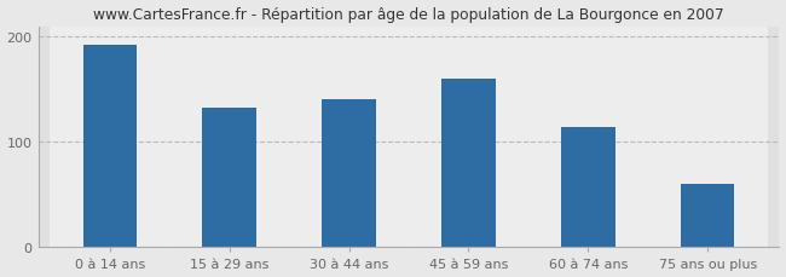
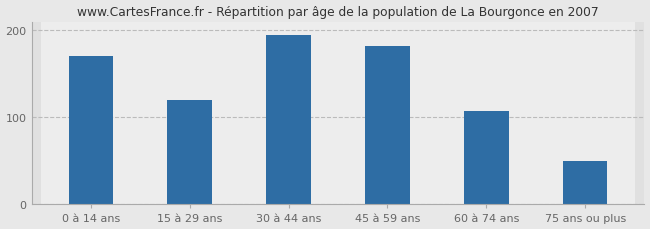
0 à 14 ans: 192 -> 170
15 à 29 ans: 132 -> 120
30 à 44 ans: 140 -> 195
45 à 59 ans: 160 -> 182
60 à 74 ans: 114 -> 107
75 ans ou plus: 60 -> 50
